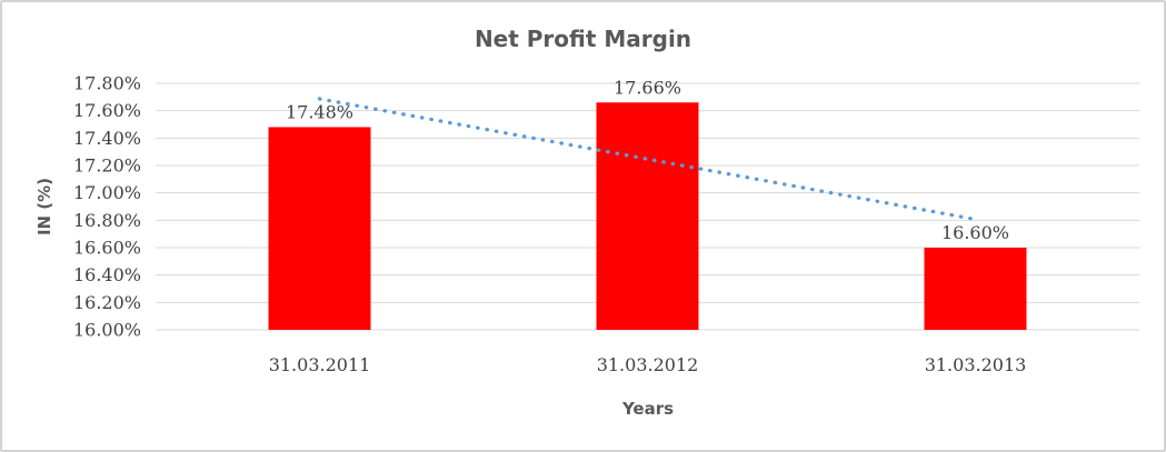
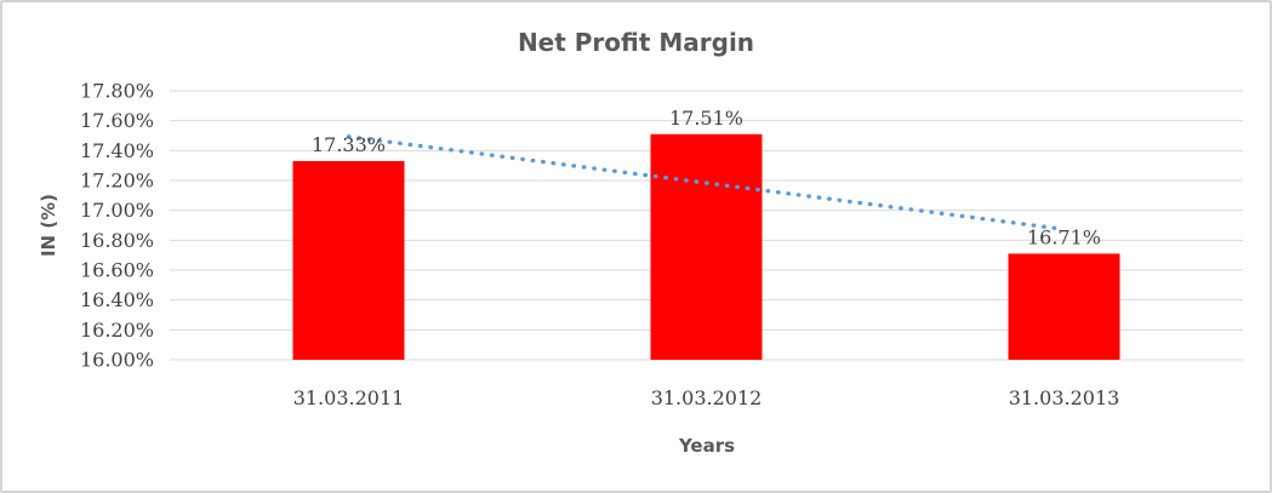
31.03.2011: 17.48% -> 17.33%
31.03.2012: 17.66% -> 17.51%
31.03.2013: 16.60% -> 16.71%
